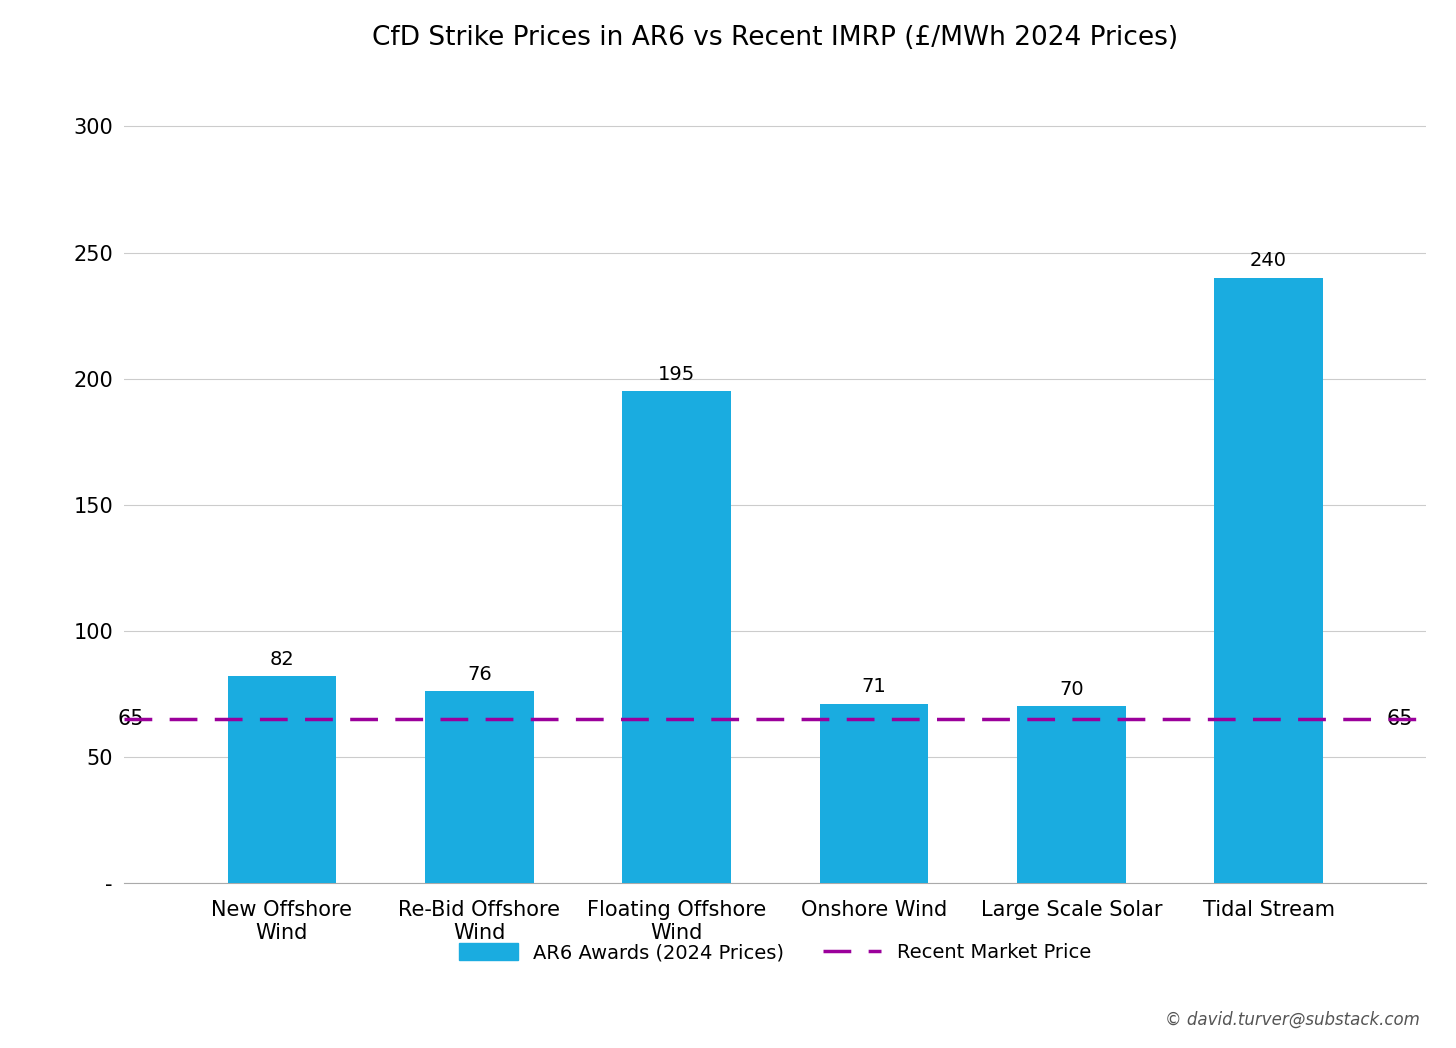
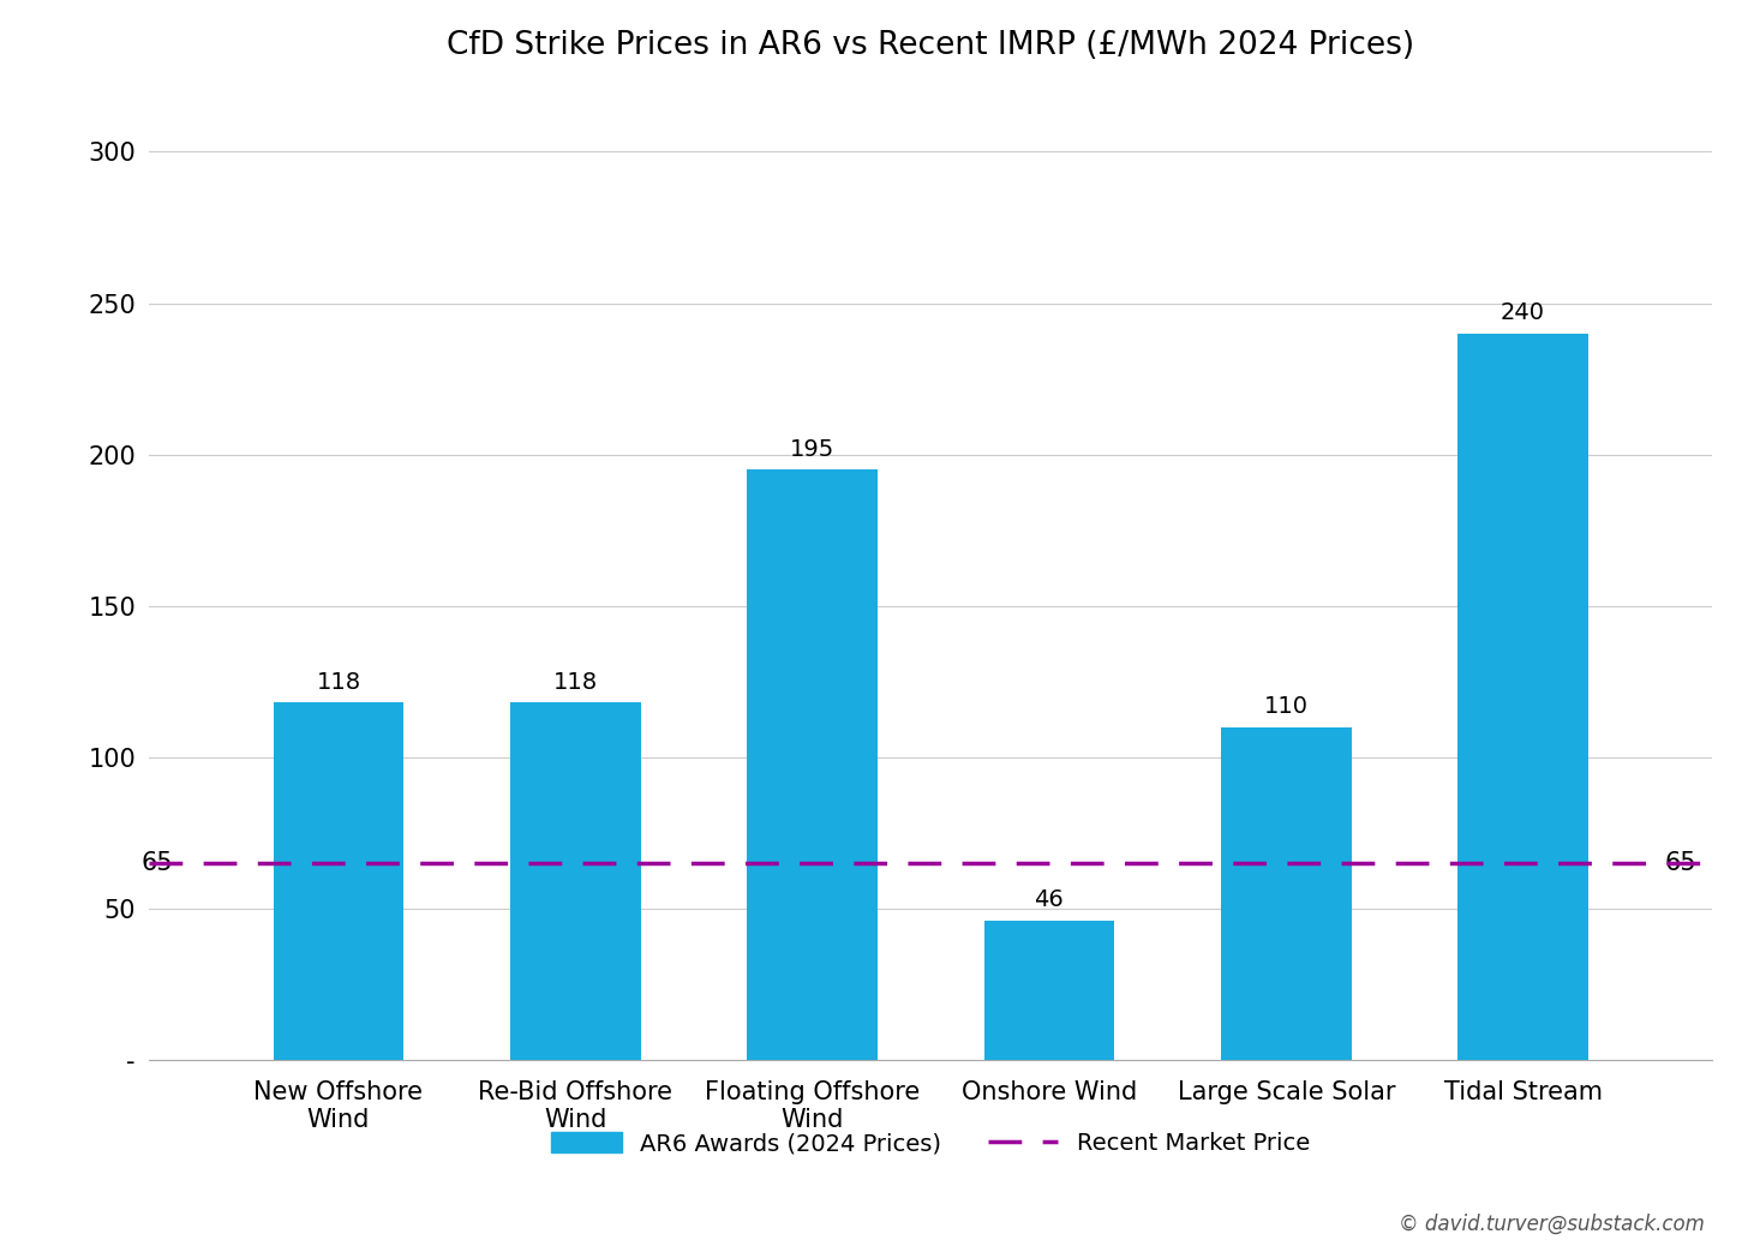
New Offshore Wind: 82 -> 118
Re-Bid Offshore Wind: 76 -> 118
Onshore Wind: 71 -> 46
Large Scale Solar: 70 -> 110
